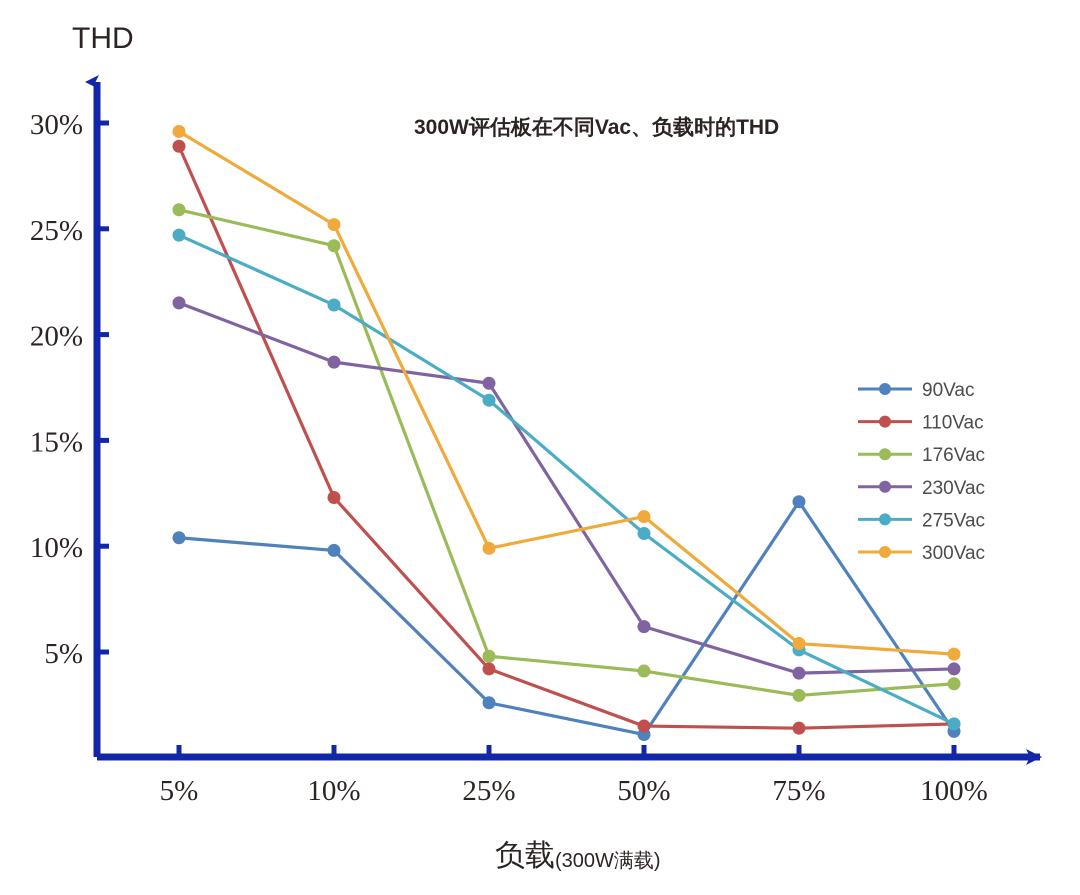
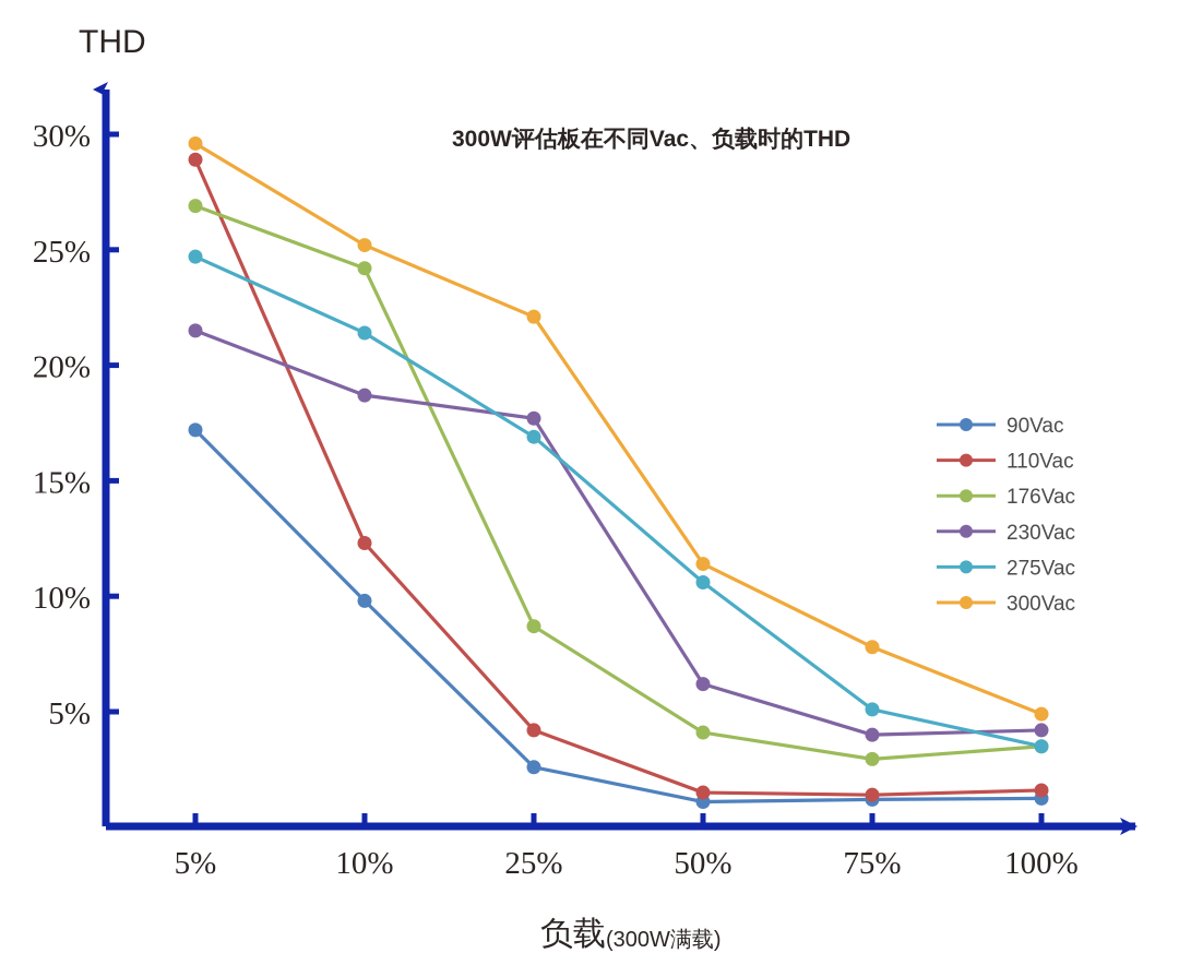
90Vac/5%: 10.4% -> 17.2%
176Vac/5%: 25.9% -> 26.9%
176Vac/25%: 4.8% -> 8.7%
300Vac/25%: 9.9% -> 22.1%
90Vac/75%: 12.1% -> 1.2%
300Vac/75%: 5.4% -> 7.8%
275Vac/100%: 1.6% -> 3.5%
